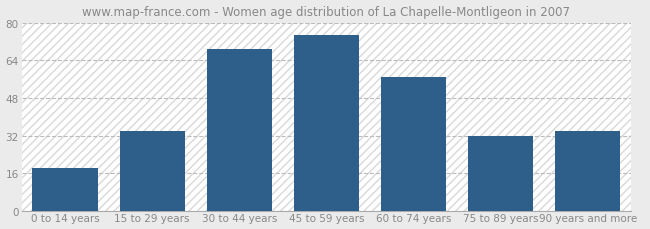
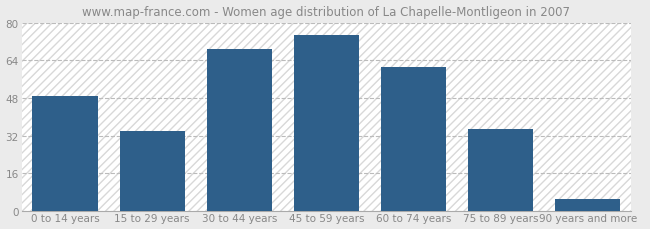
0 to 14 years: 18 -> 49
60 to 74 years: 57 -> 61
75 to 89 years: 32 -> 35
90 years and more: 34 -> 5
